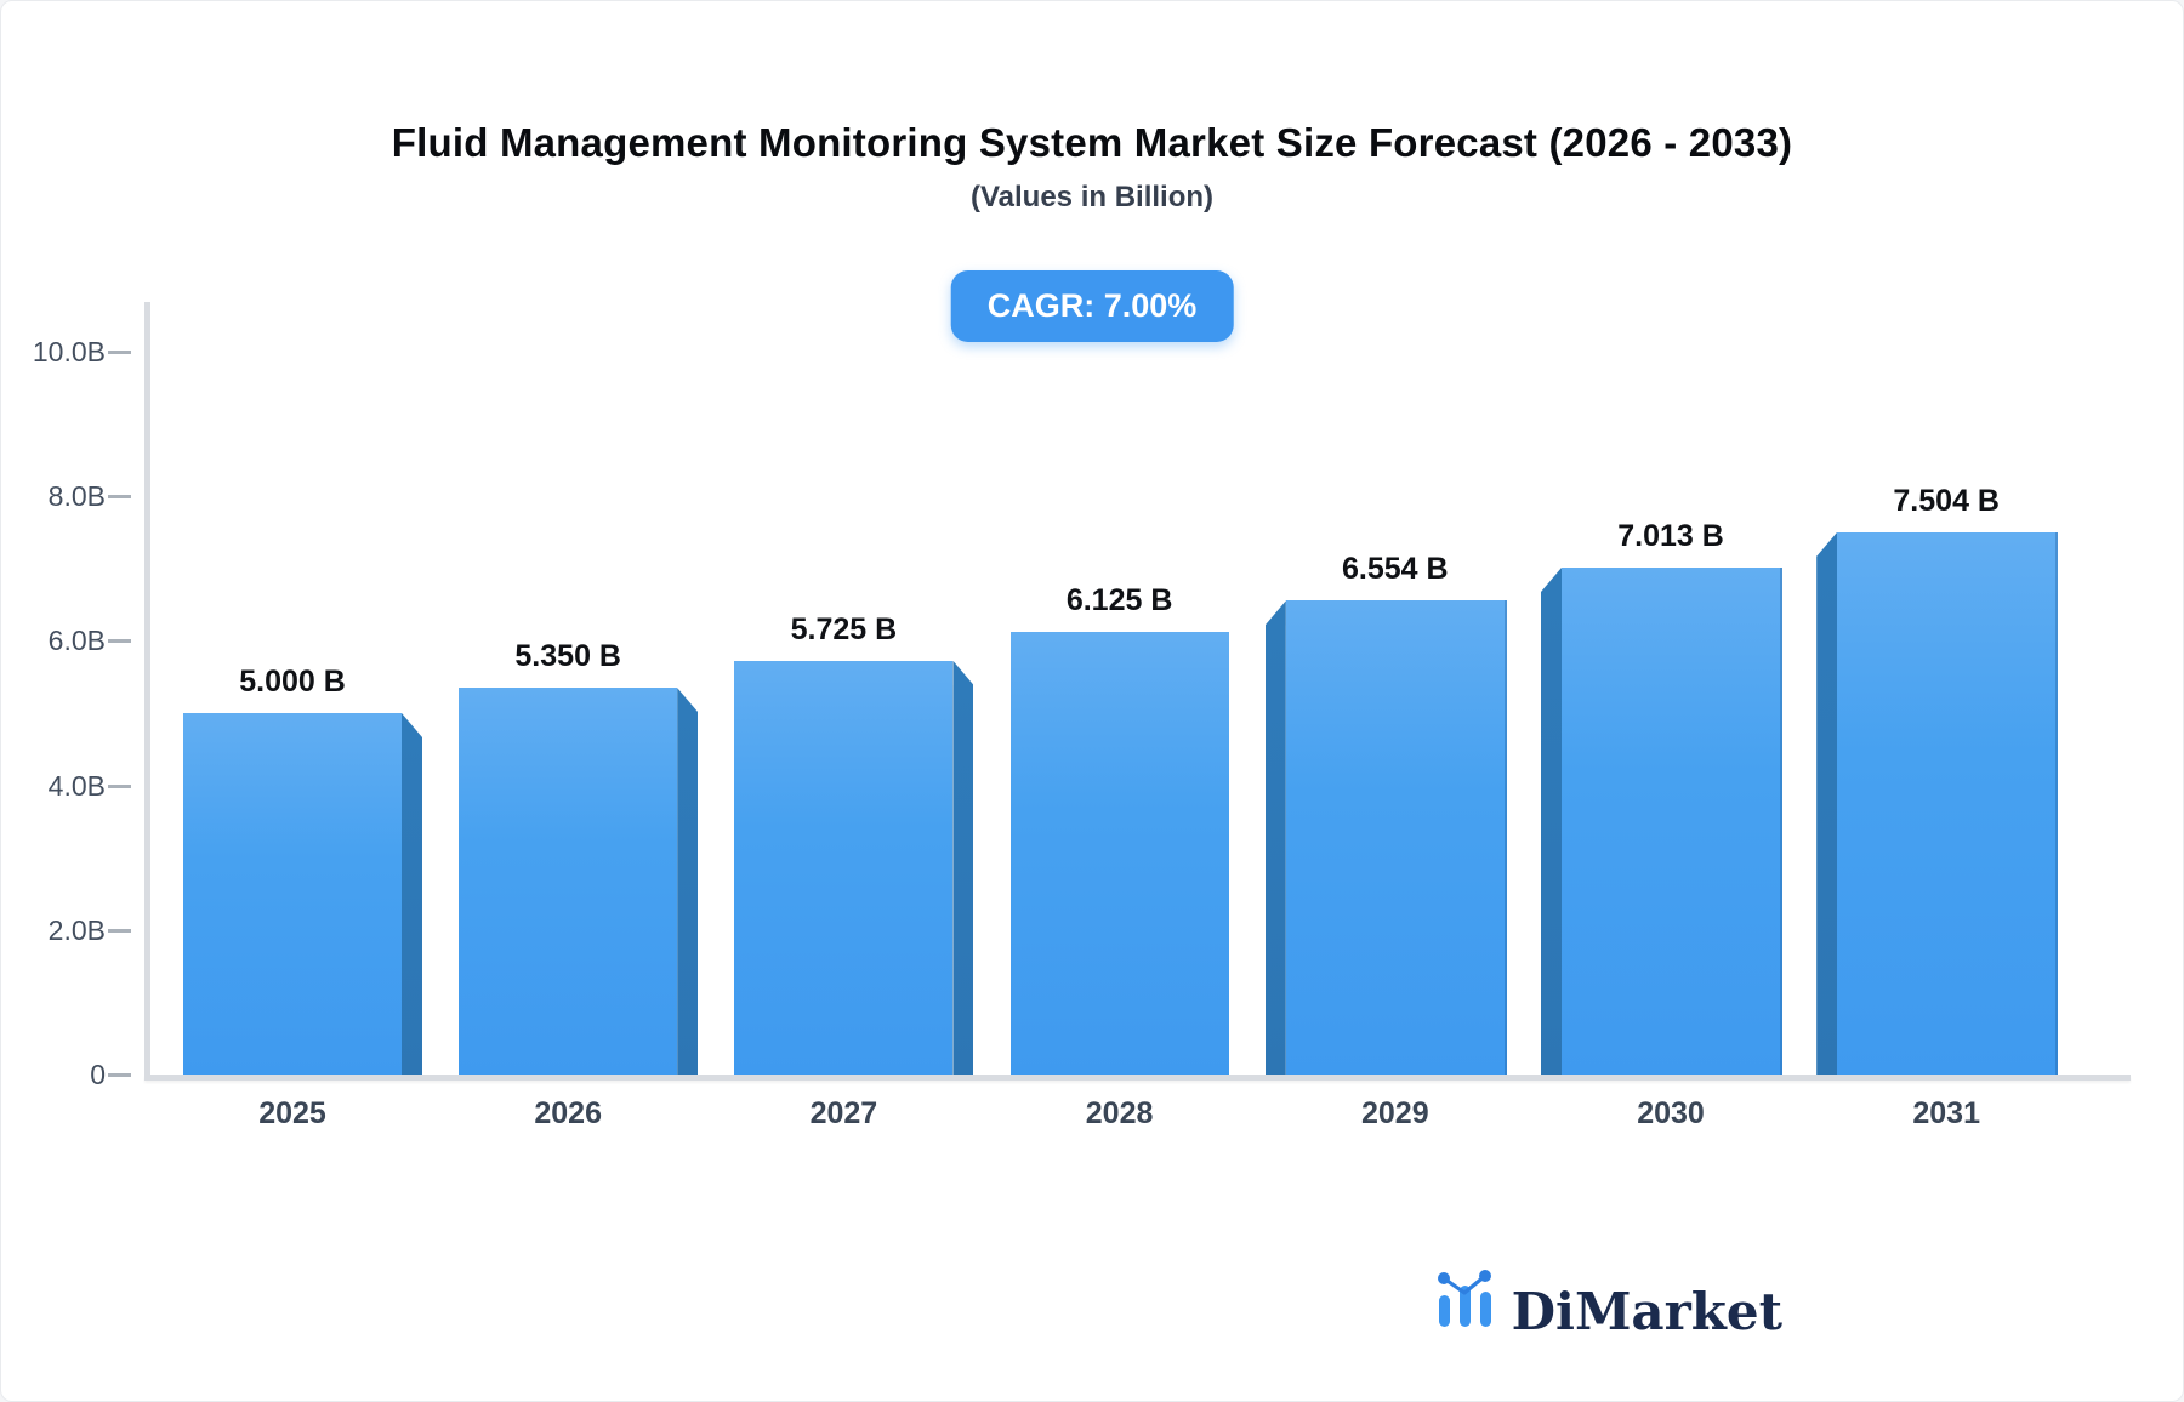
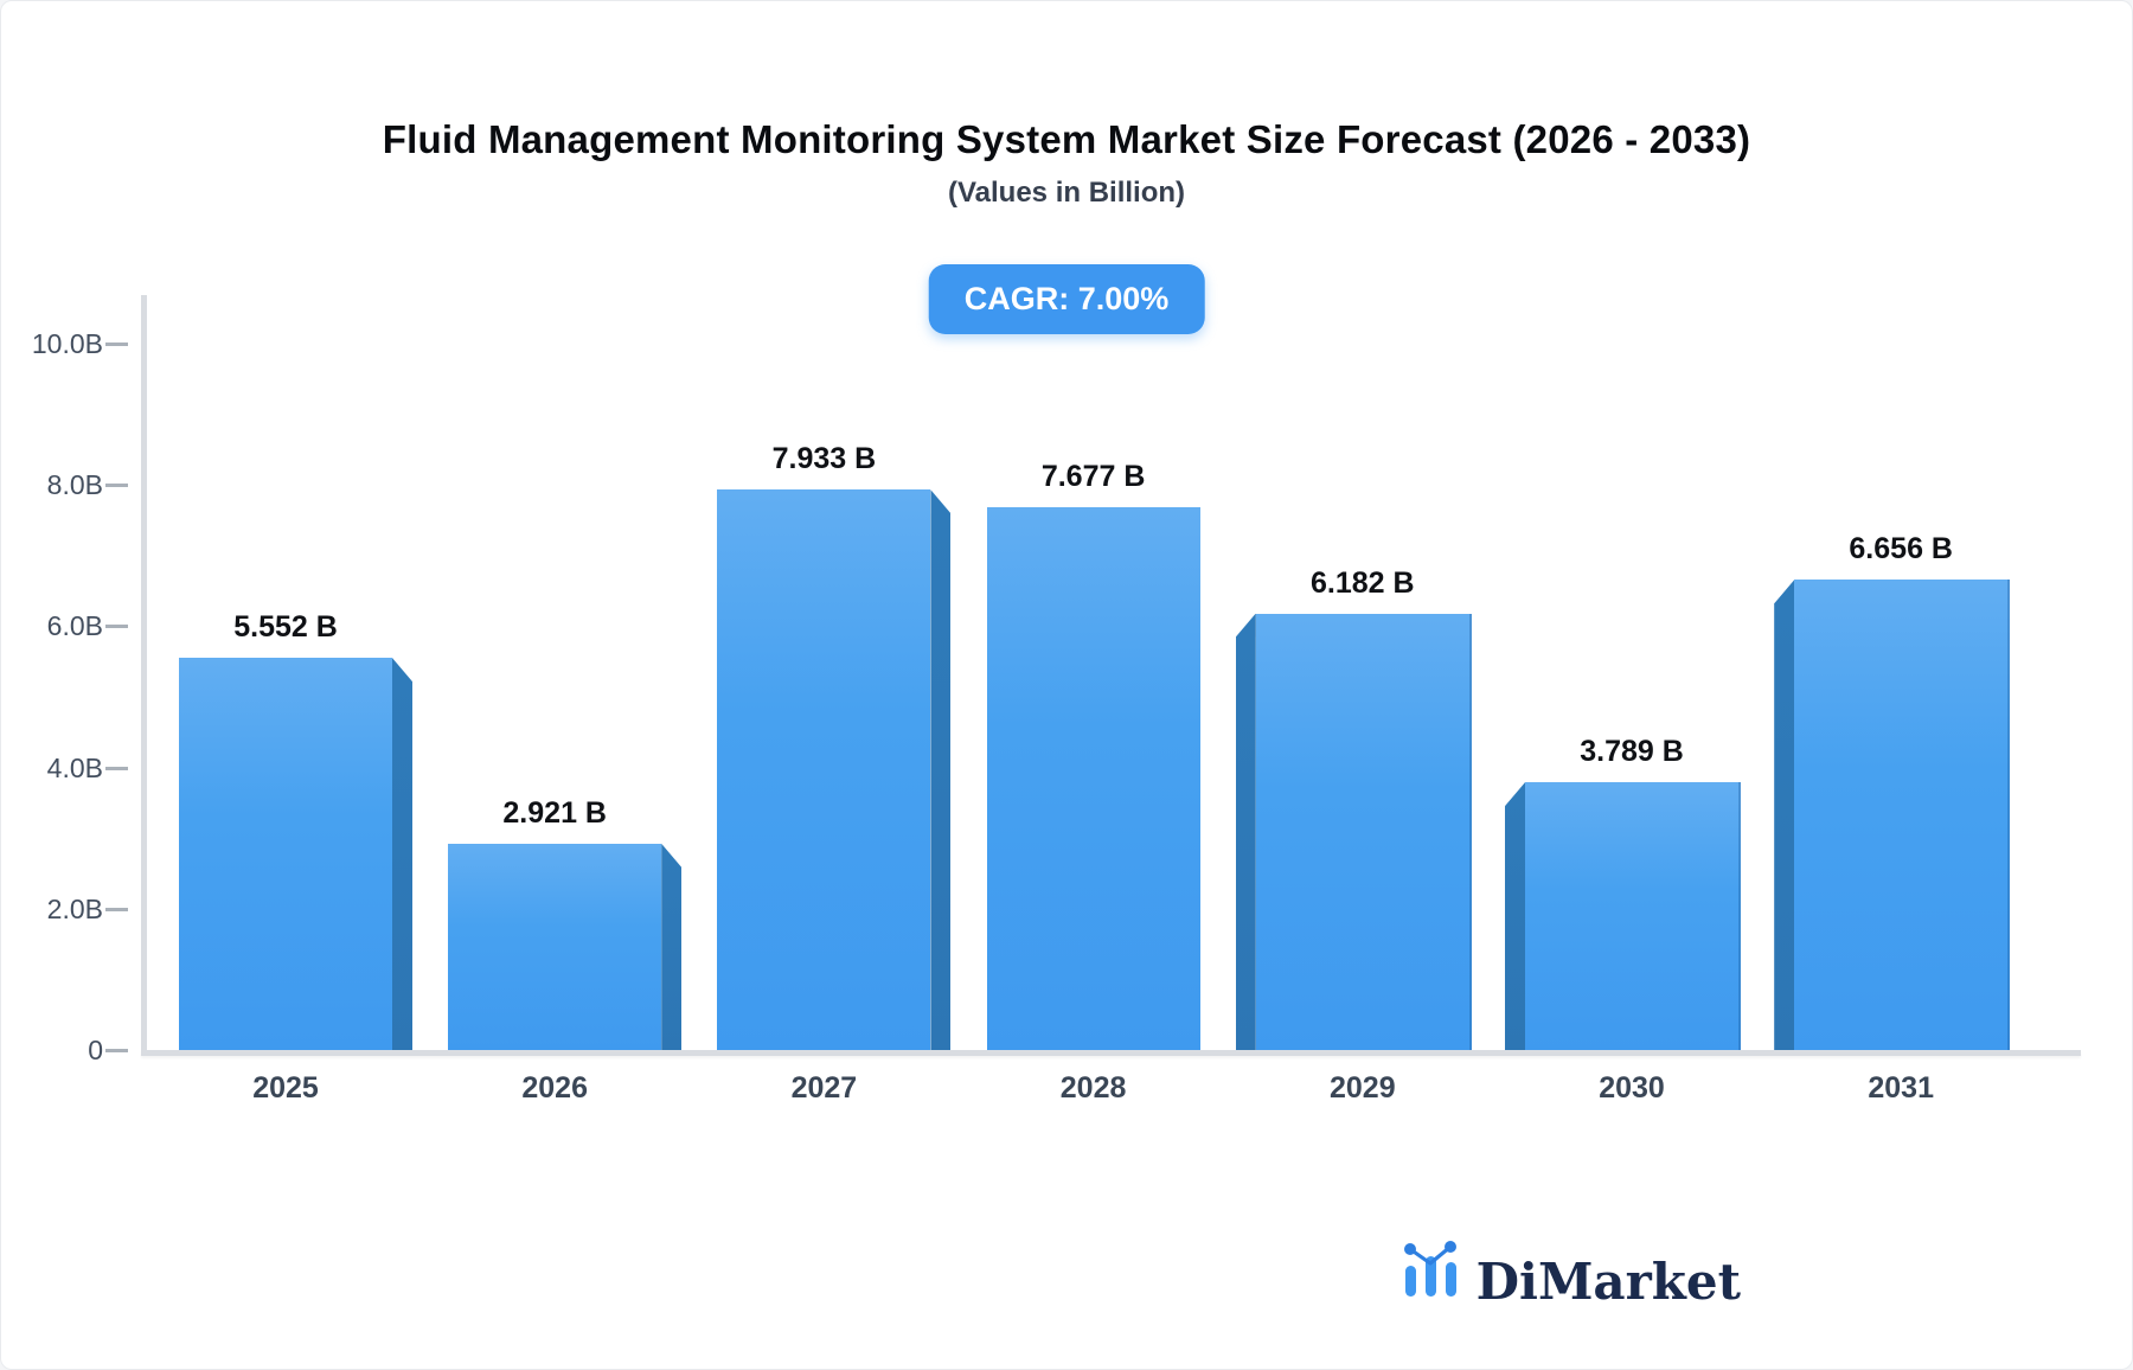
2025: 5.000 -> 5.552
2026: 5.350 -> 2.921
2027: 5.725 -> 7.933
2028: 6.125 -> 7.677
2029: 6.554 -> 6.182
2030: 7.013 -> 3.789
2031: 7.504 -> 6.656
